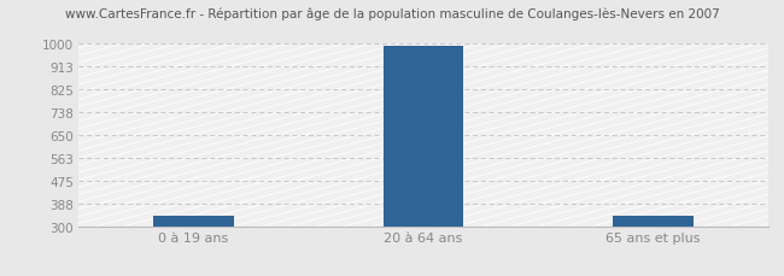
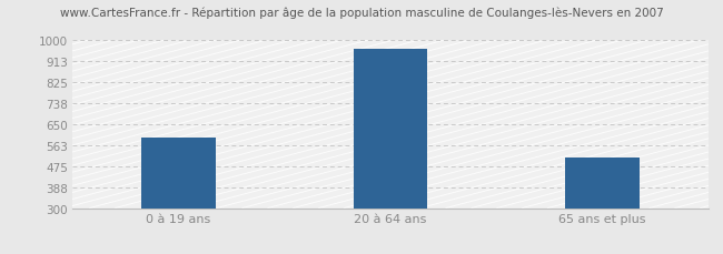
0 à 19 ans: 338 -> 595
20 à 64 ans: 990 -> 960
65 ans et plus: 338 -> 510
